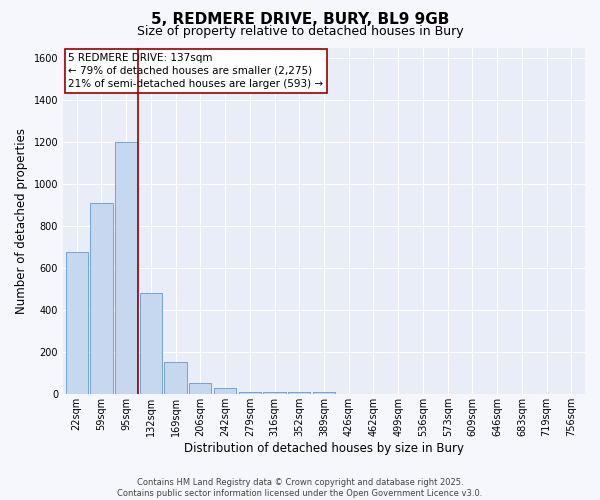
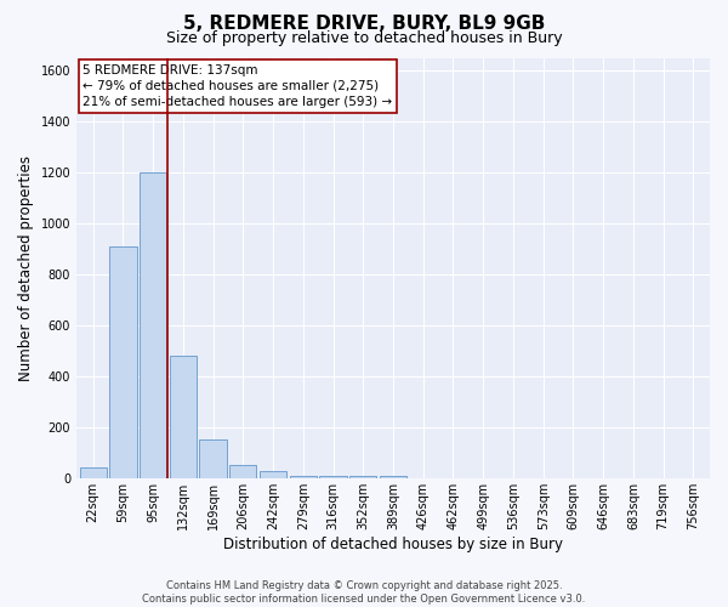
22sqm: 675 -> 45
